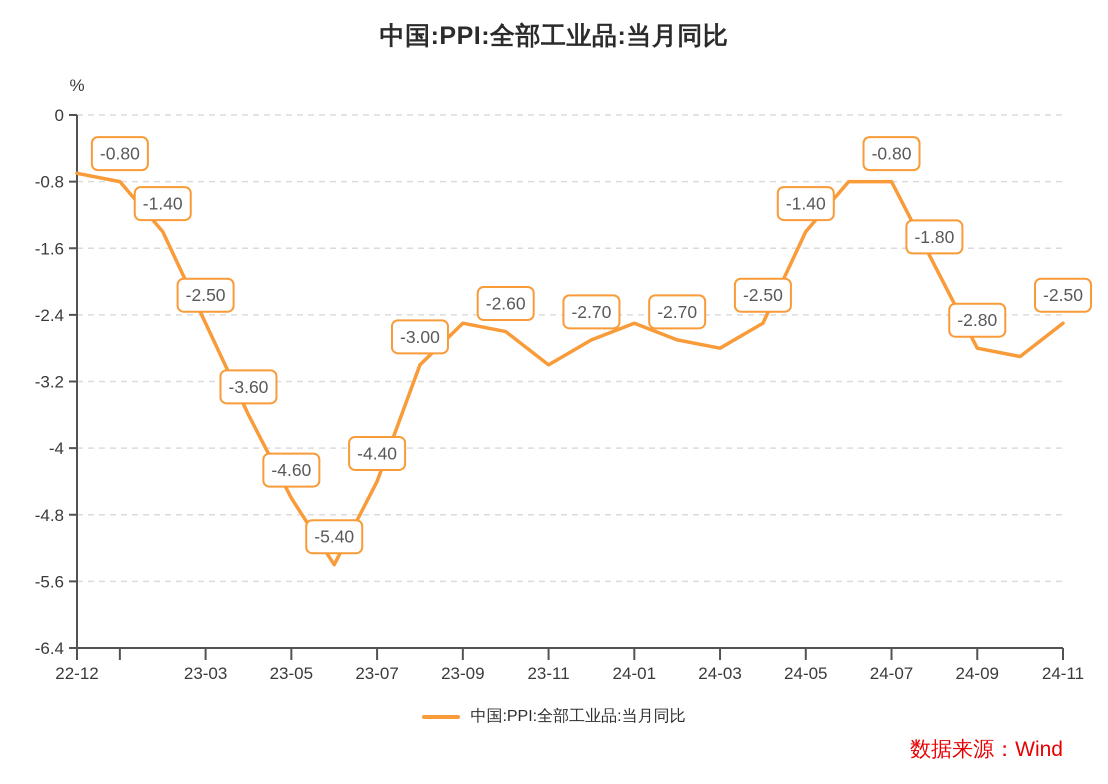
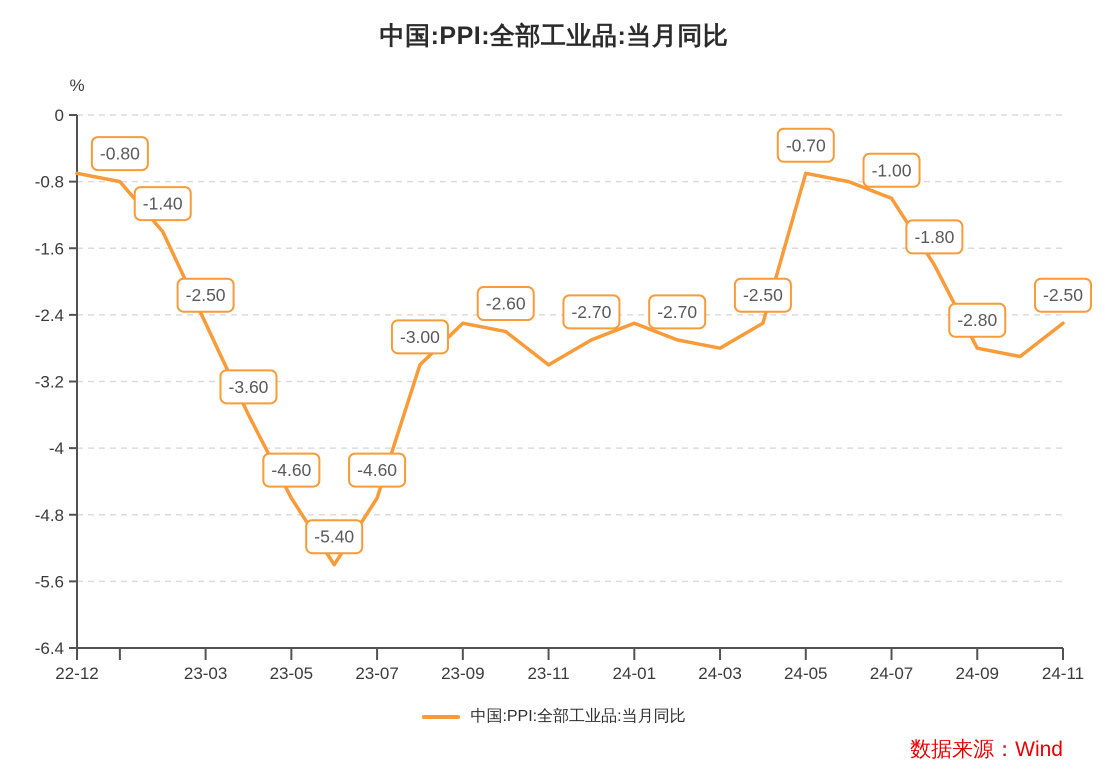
23-07: -4.40 -> -4.60
24-05: -1.40 -> -0.70
24-07: -0.80 -> -1.00
